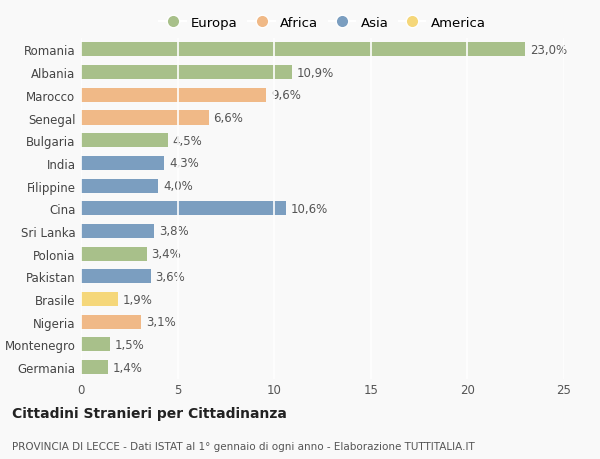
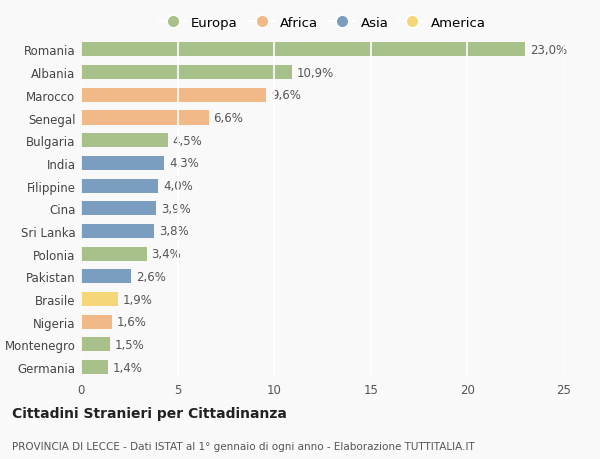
Cina: 10,6% -> 3,9%
Pakistan: 3,6% -> 2,6%
Nigeria: 3,1% -> 1,6%
